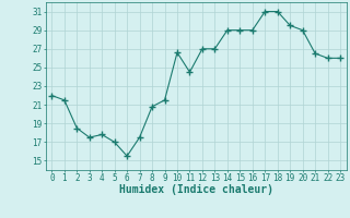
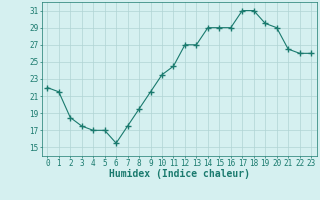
4: 17.8 -> 17.0
8: 20.8 -> 19.5
10: 26.6 -> 23.5
